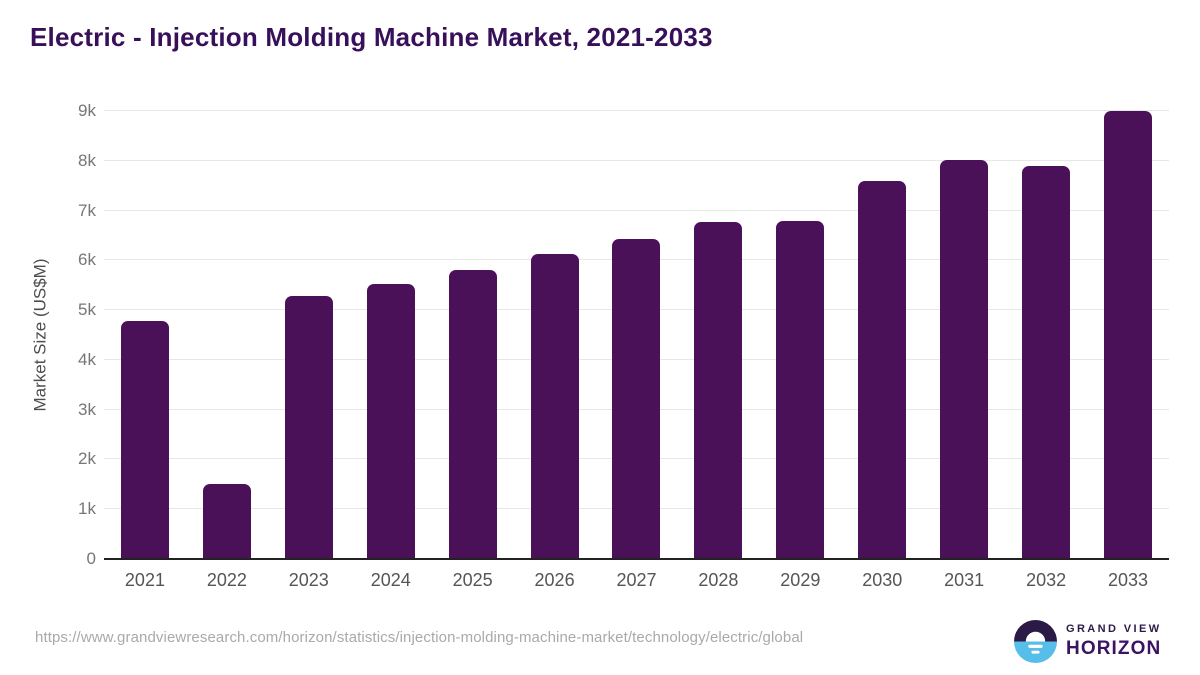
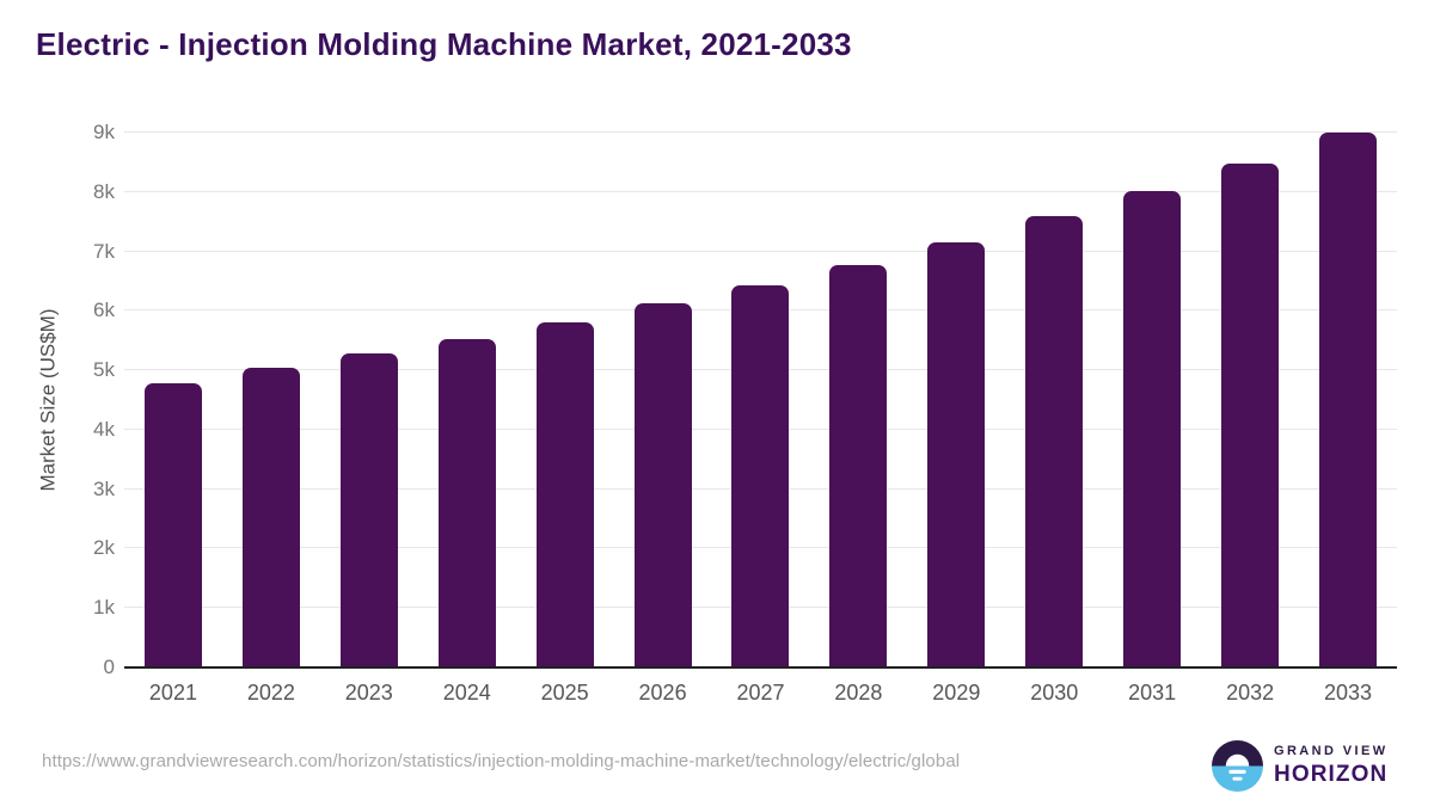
2022: 1.5k -> 5.0k
2029: 6.8k -> 7.2k
2032: 7.9k -> 8.5k
